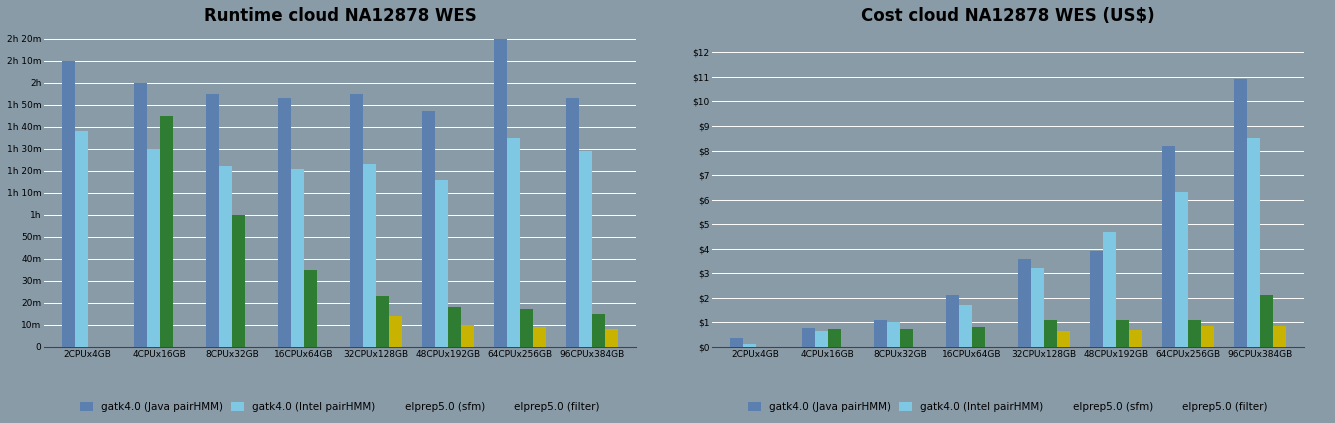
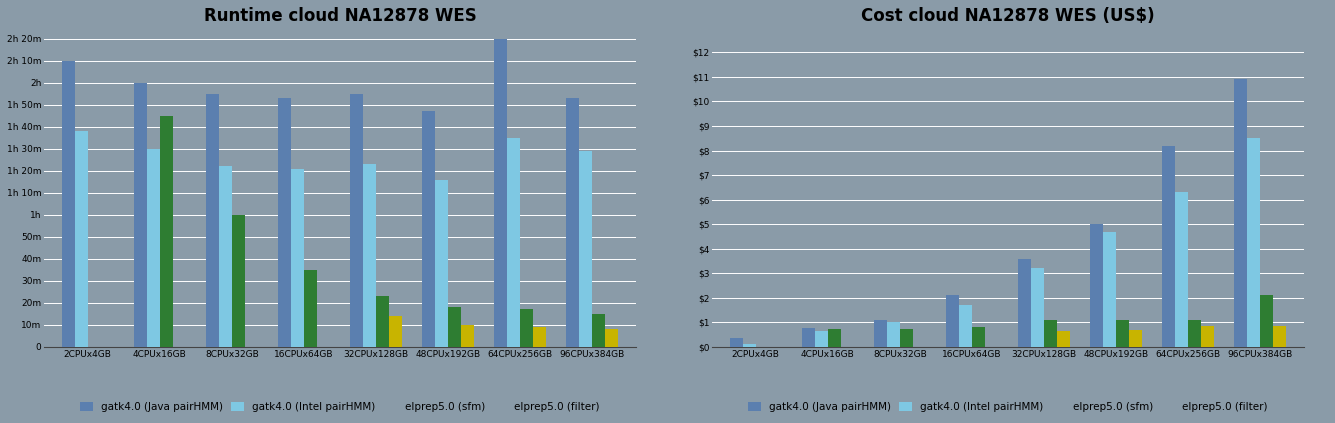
Cost cloud NA12878 WES (US$)/gatk4.0 (Java pairHMM)/48CPUx192GB: $3.90 -> $5.00
